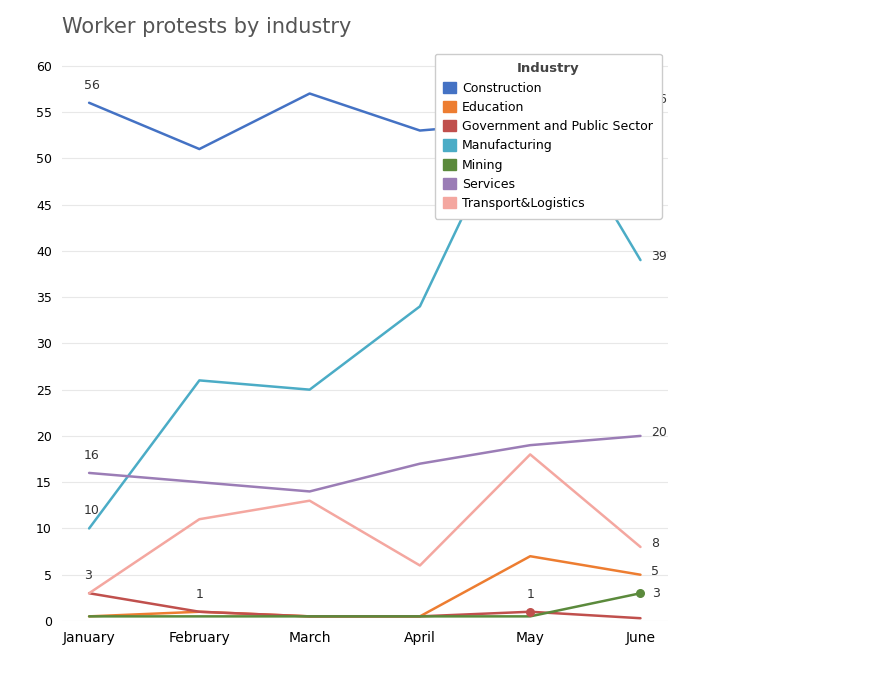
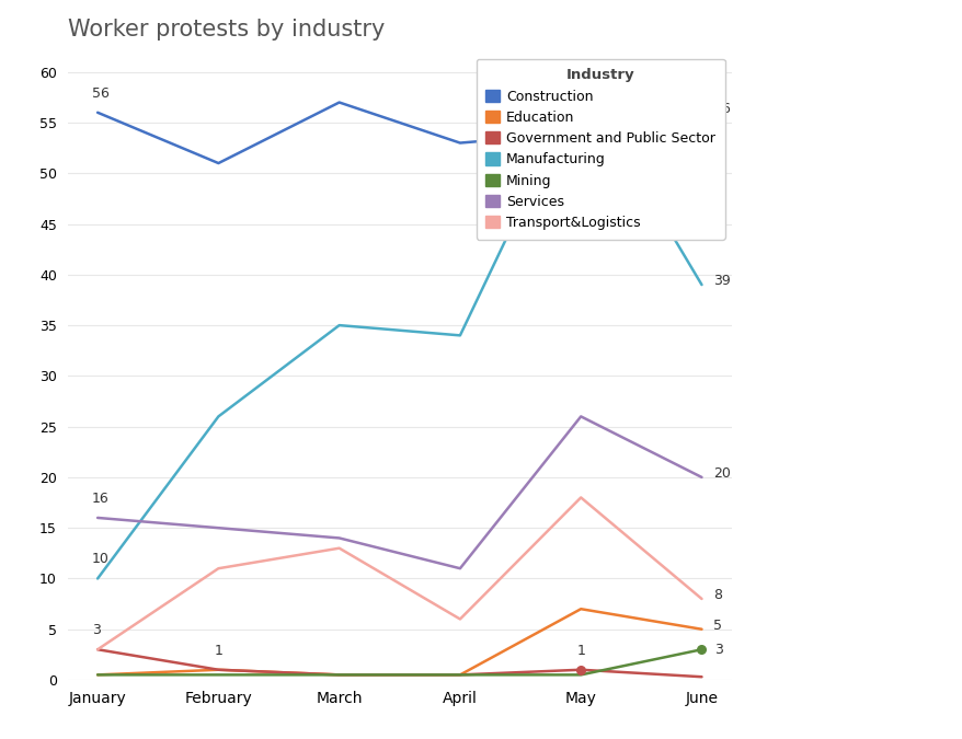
Manufacturing/March: 25 -> 35
Services/April: 17 -> 11
Services/May: 19 -> 26
